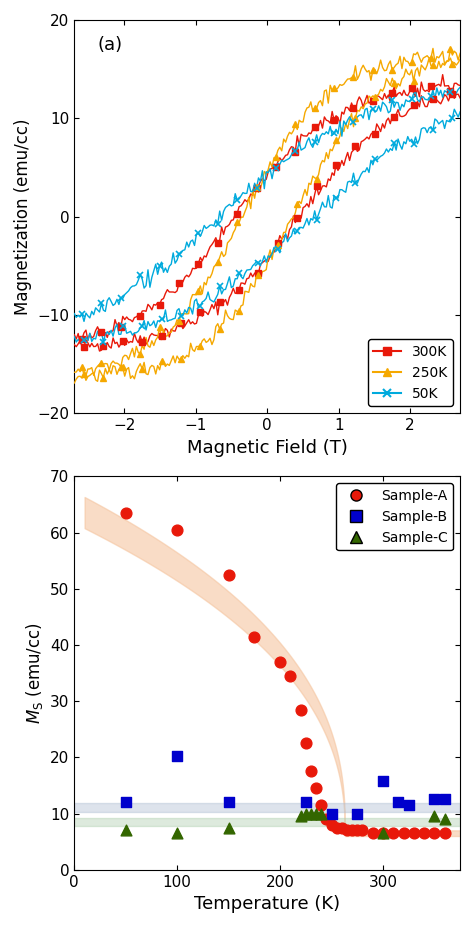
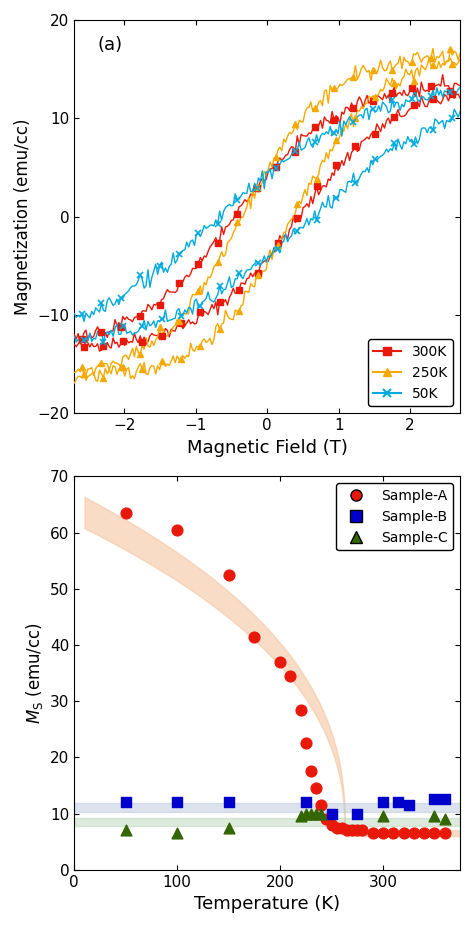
Sample-B/100: 20.2 -> 12.0
Sample-B/300: 15.8 -> 12.0
Sample-C/300: 6.6 -> 9.5
